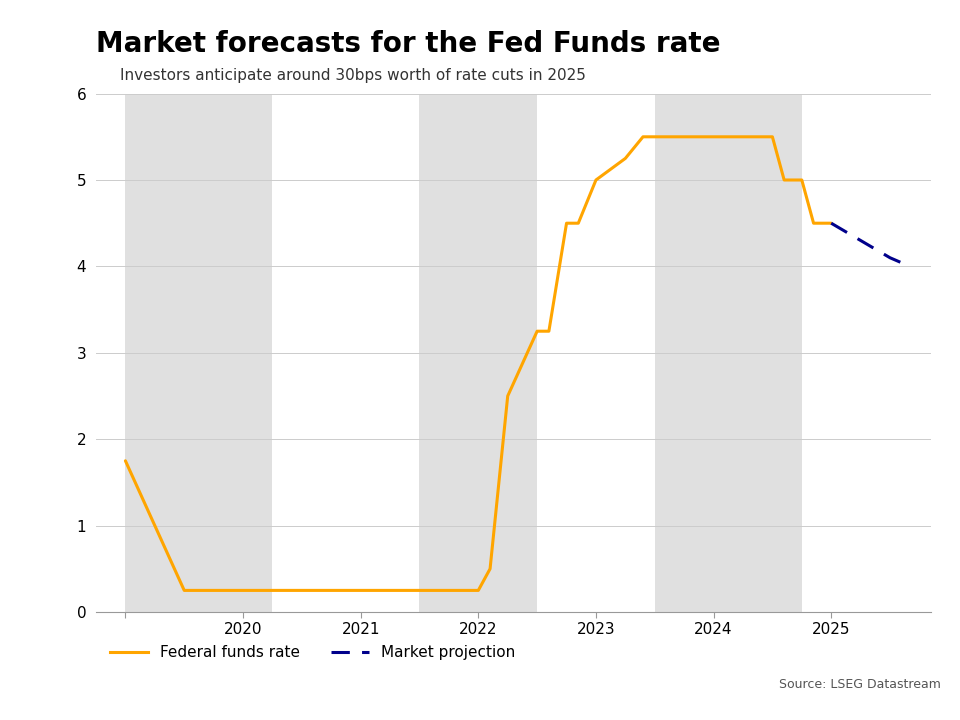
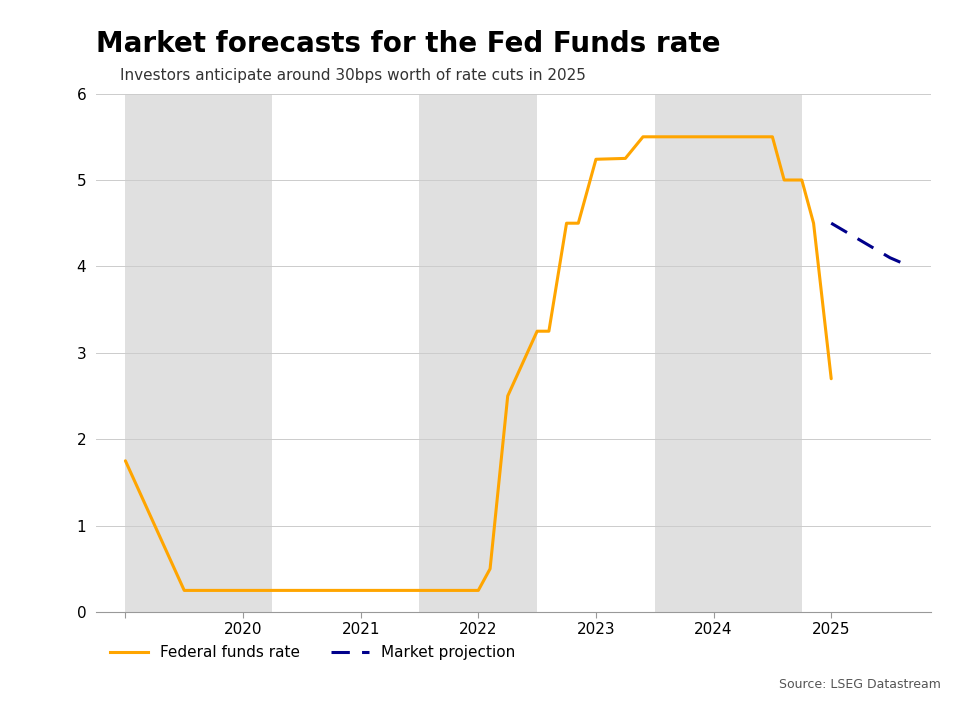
Federal funds rate/2023: 5.00 -> 5.24
Federal funds rate/2025: 4.50 -> 2.70
